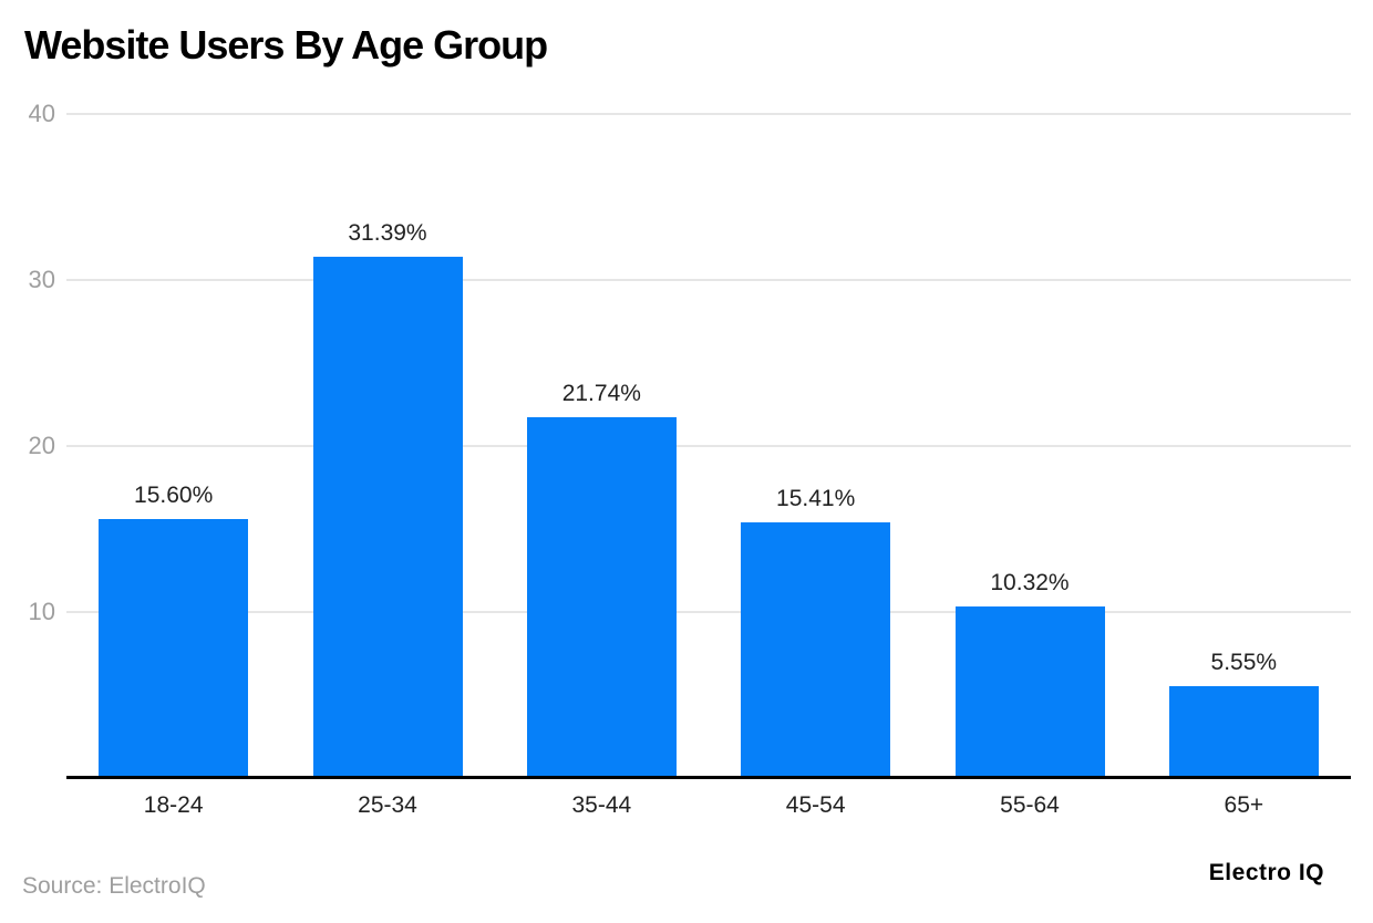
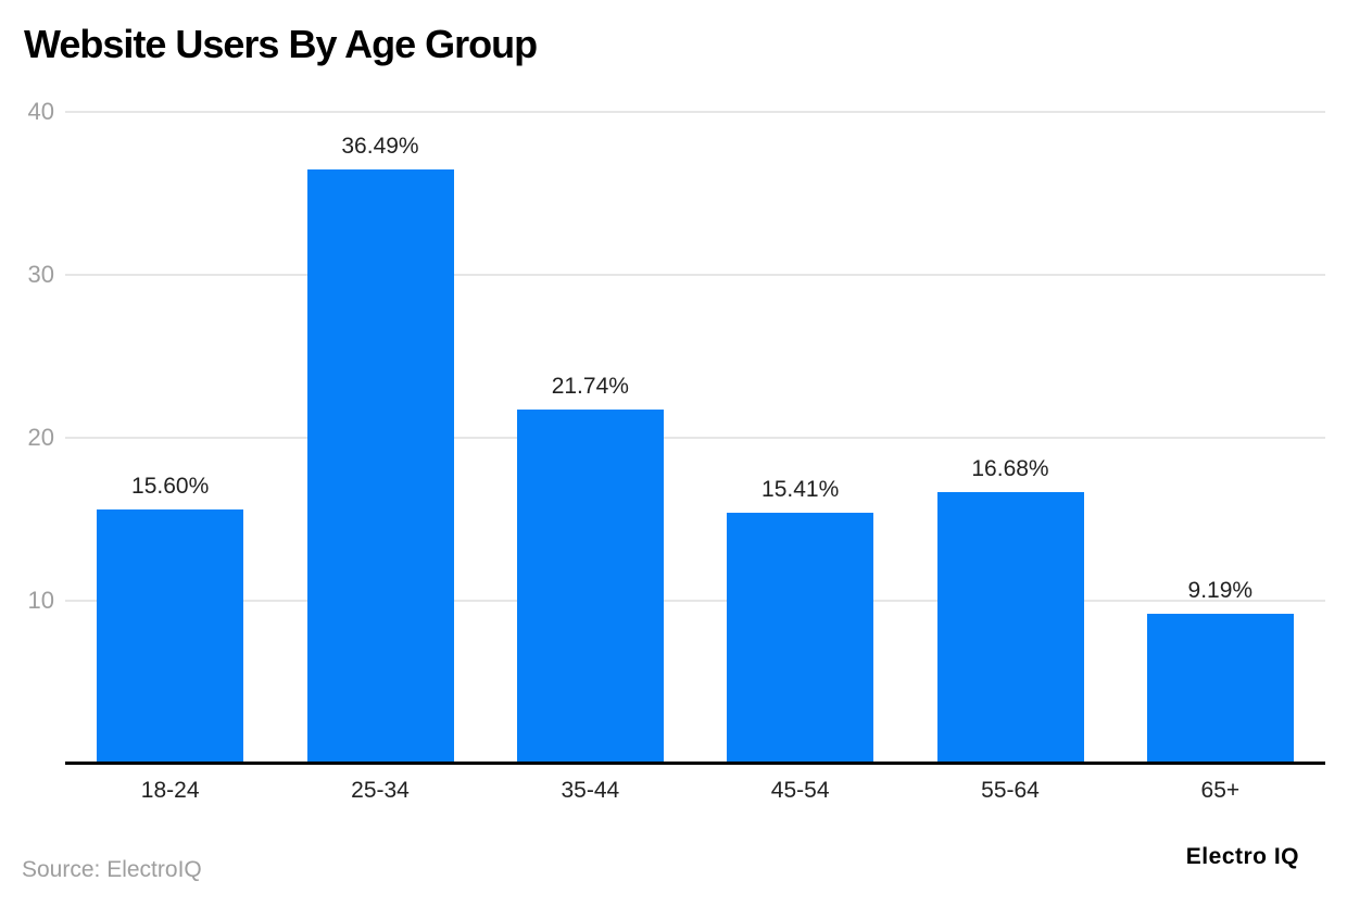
25-34: 31.39% -> 36.49%
55-64: 10.32% -> 16.68%
65+: 5.55% -> 9.19%
